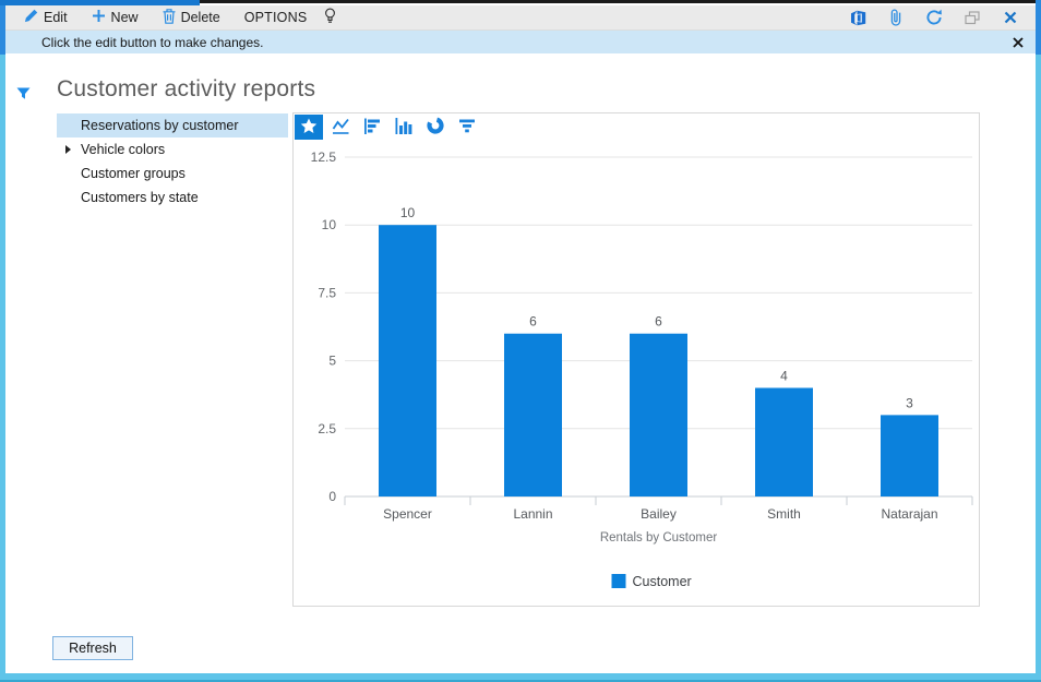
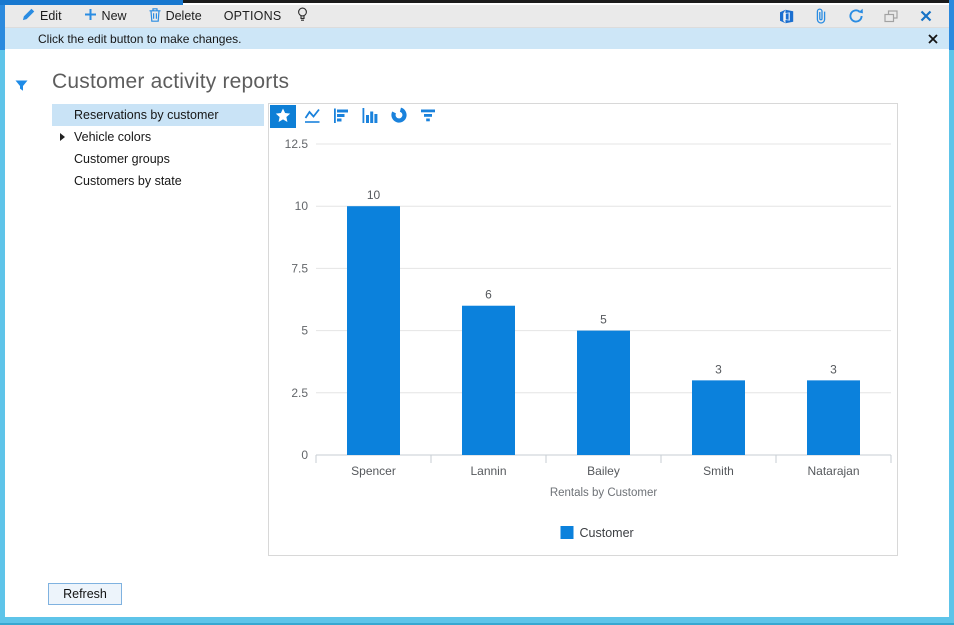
Bailey: 6 -> 5
Smith: 4 -> 3
